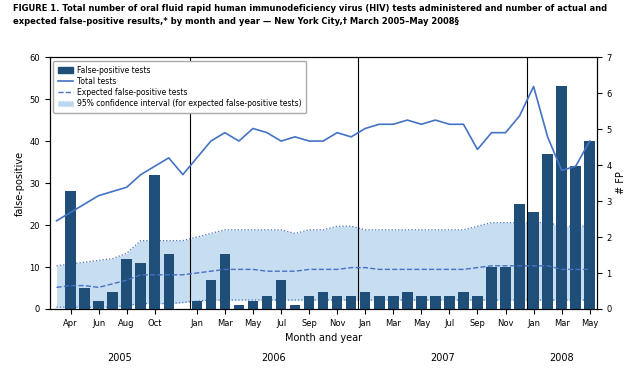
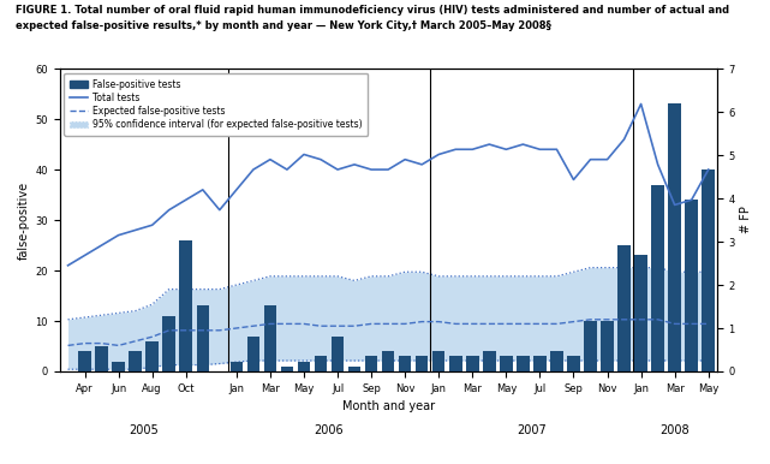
False-positive tests/Apr: 28 -> 4
False-positive tests/Aug: 12 -> 6
False-positive tests/Oct: 32 -> 26
